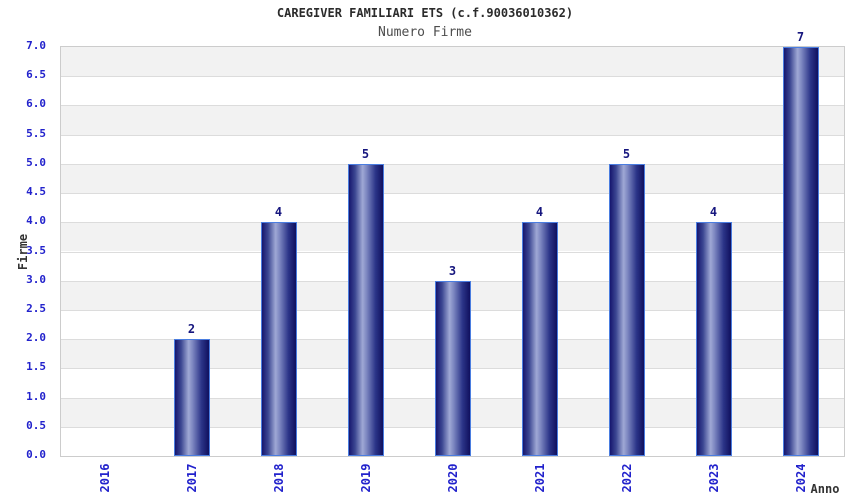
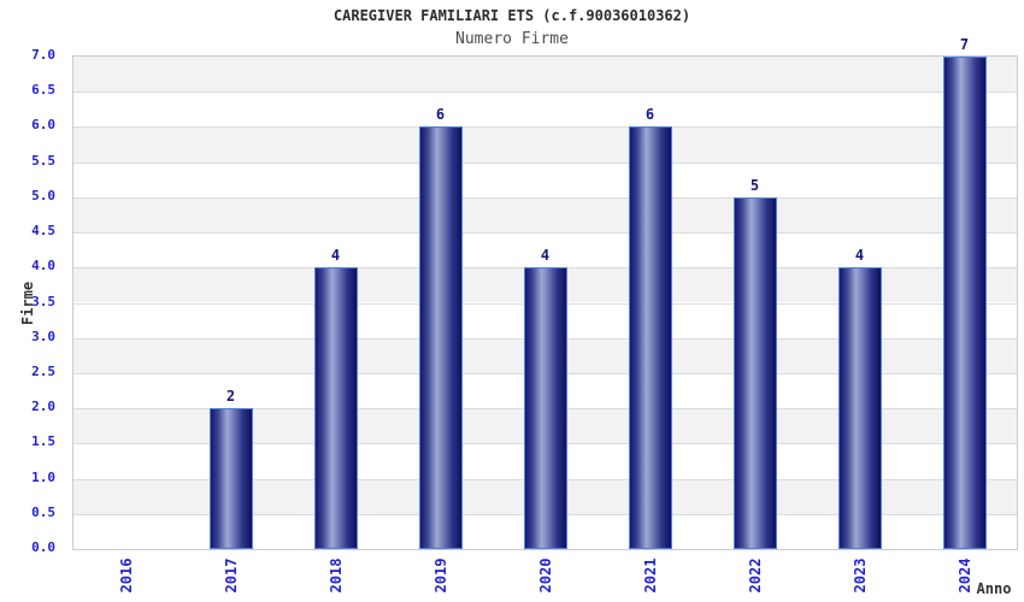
2019: 5 -> 6
2020: 3 -> 4
2021: 4 -> 6
